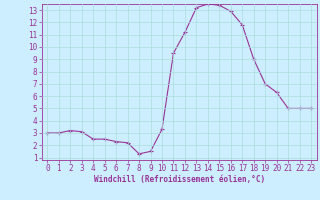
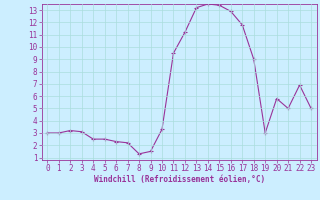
19: 7.0 -> 3.0
20: 6.3 -> 5.8
22: 5.0 -> 6.9
